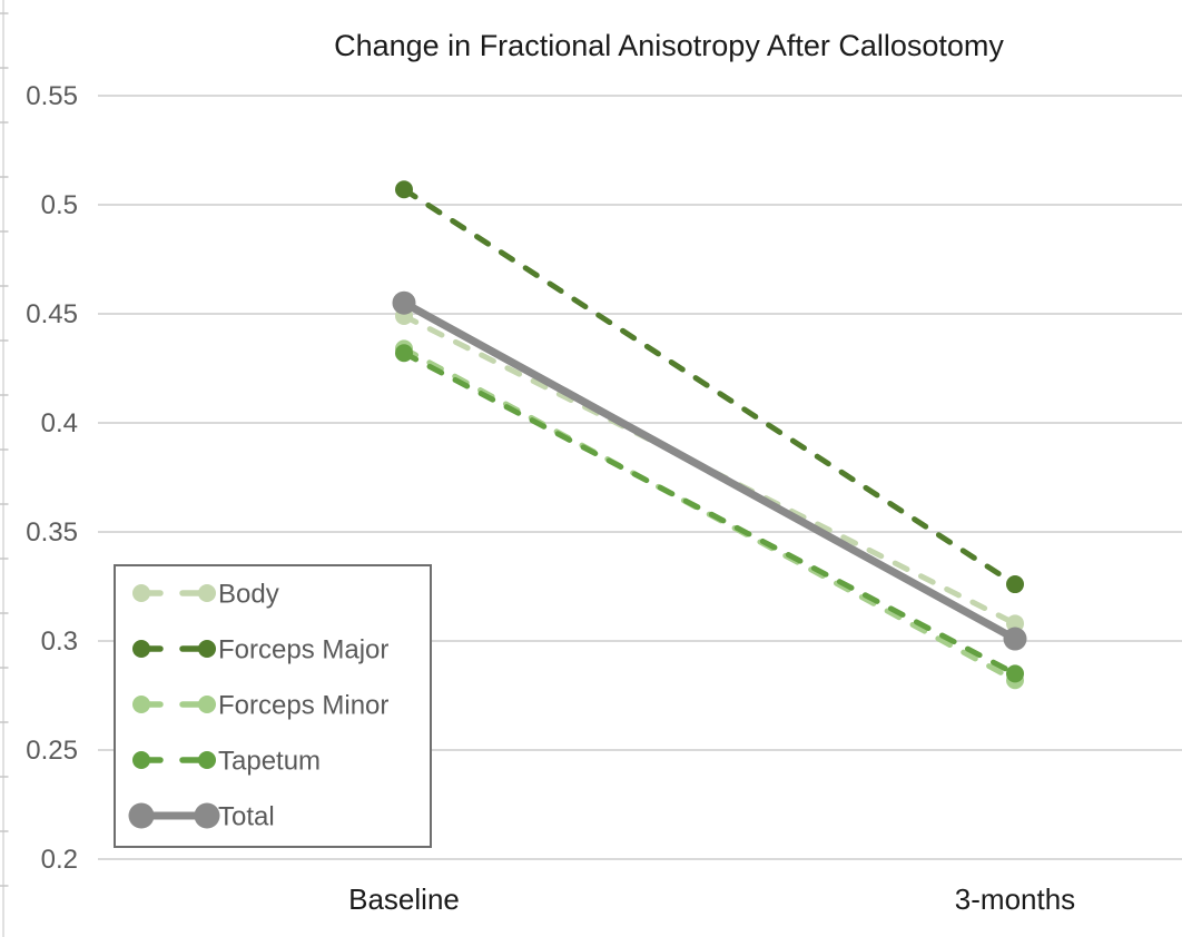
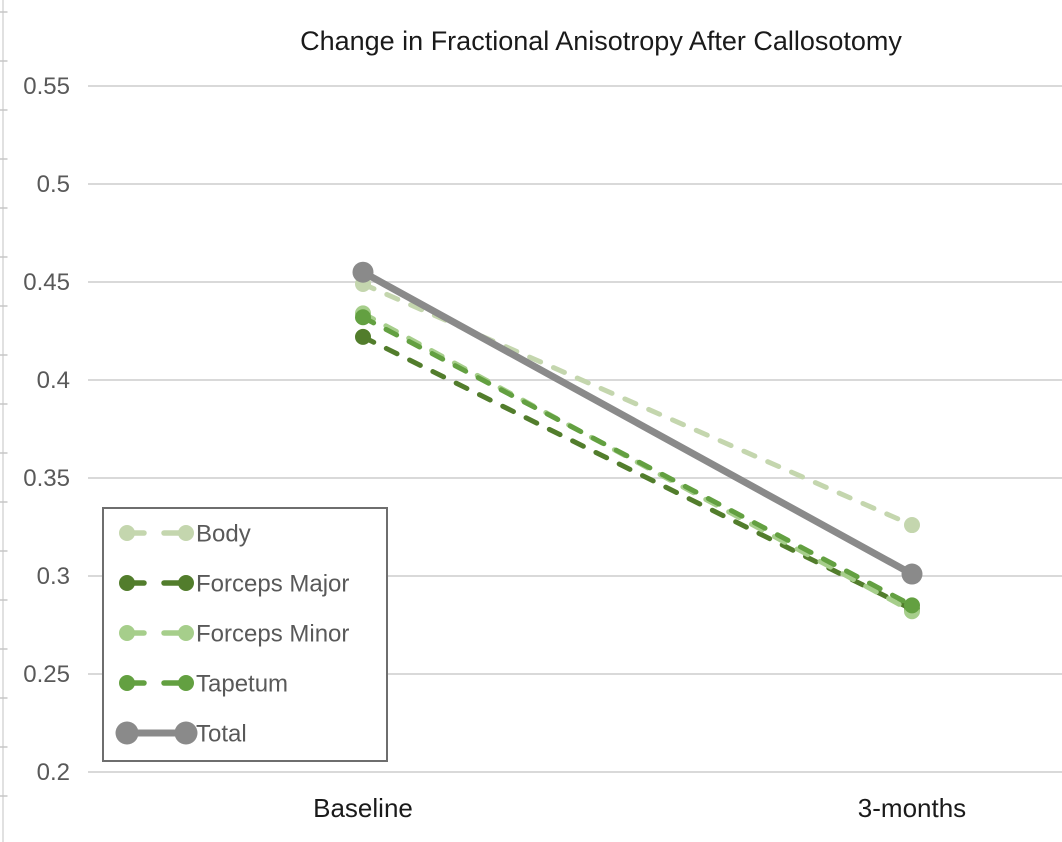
Forceps Major/Baseline: 0.507 -> 0.422
Body/3-months: 0.308 -> 0.326
Forceps Major/3-months: 0.326 -> 0.283
